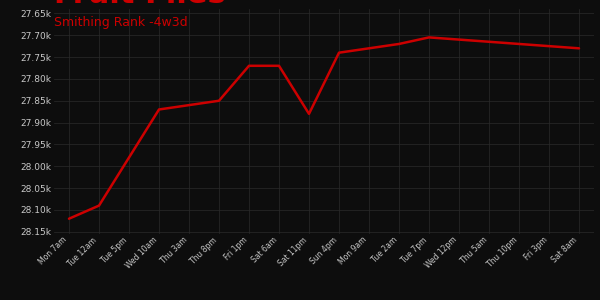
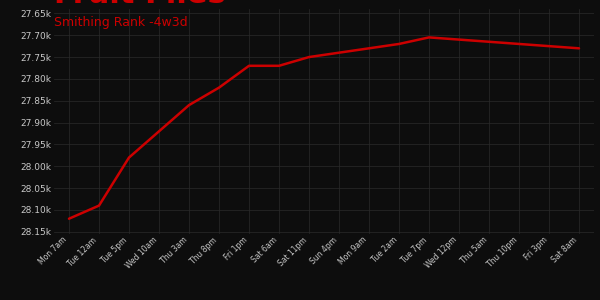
Wed 10am: 27.870k -> 27.920k
Thu 8pm: 27.850k -> 27.820k
Sat 11pm: 27.880k -> 27.750k
